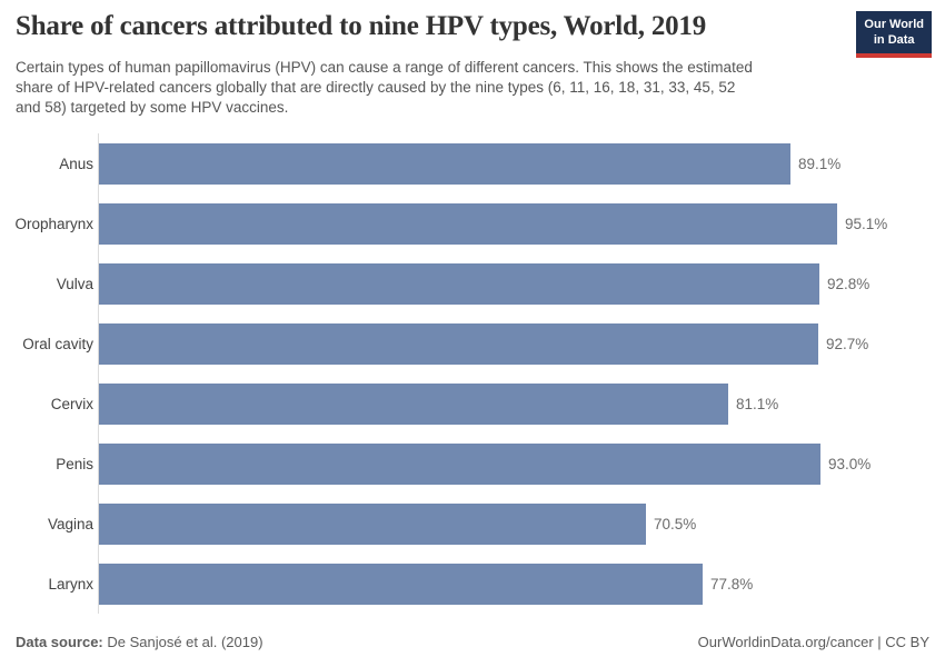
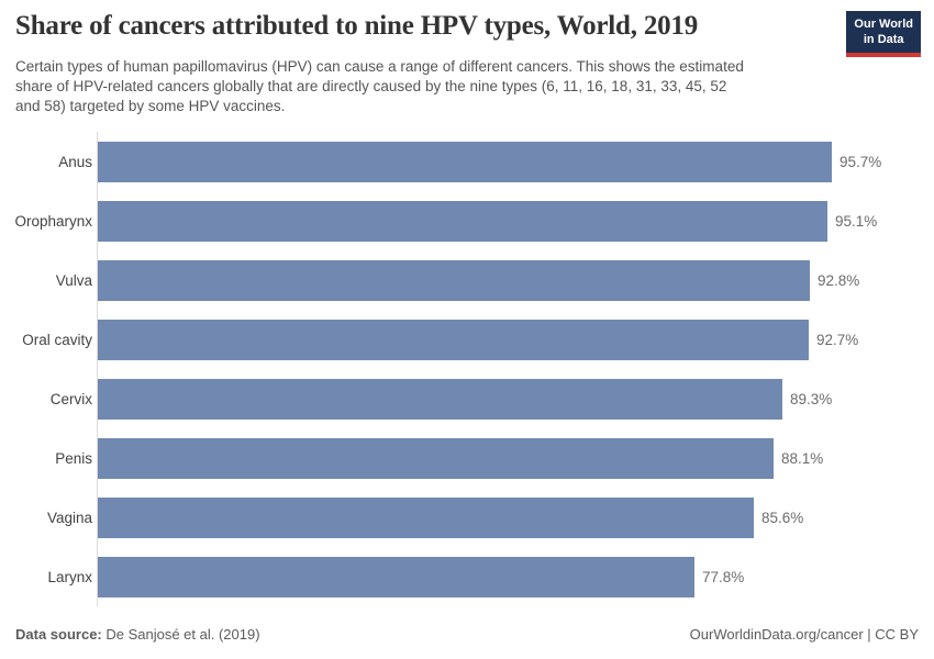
Anus: 89.1% -> 95.7%
Cervix: 81.1% -> 89.3%
Penis: 93.0% -> 88.1%
Vagina: 70.5% -> 85.6%
